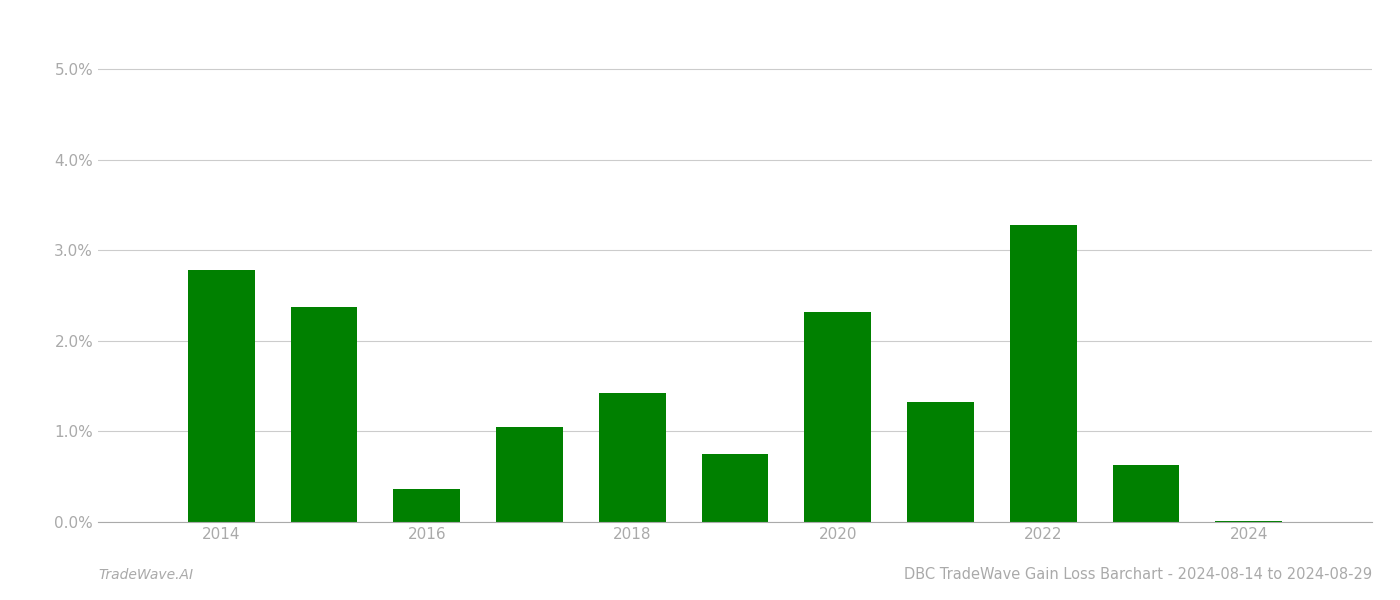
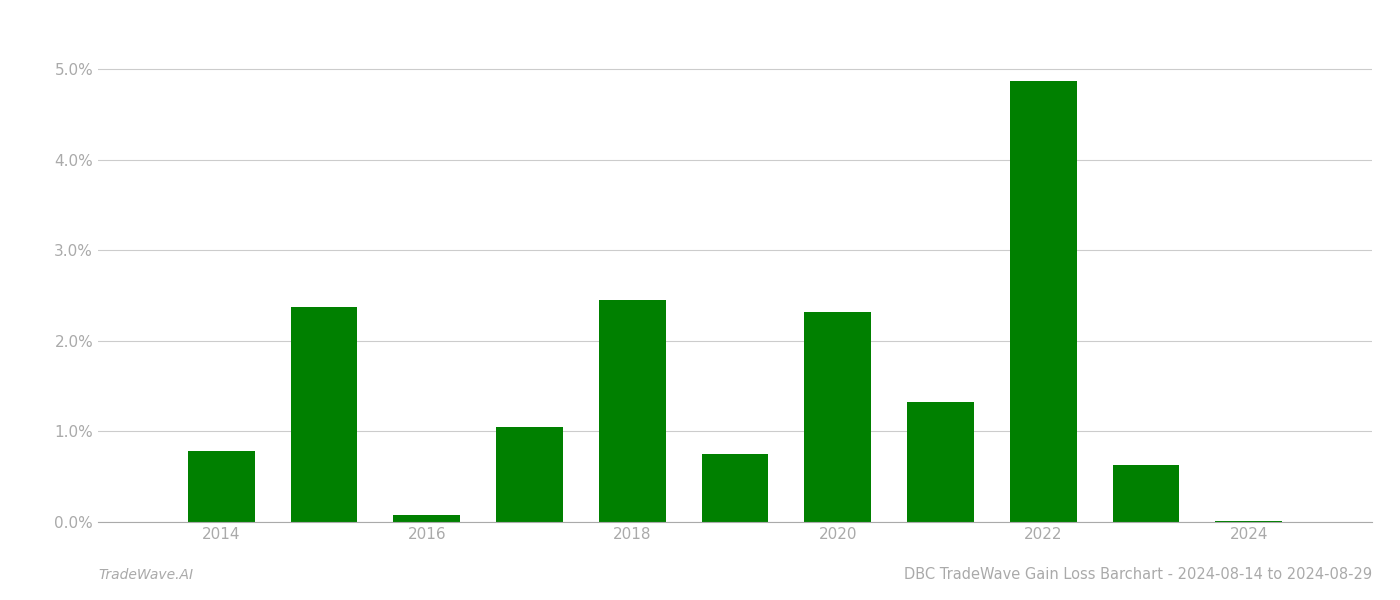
2014: 2.78% -> 0.78%
2016: 0.36% -> 0.08%
2018: 1.42% -> 2.45%
2022: 3.28% -> 4.87%
